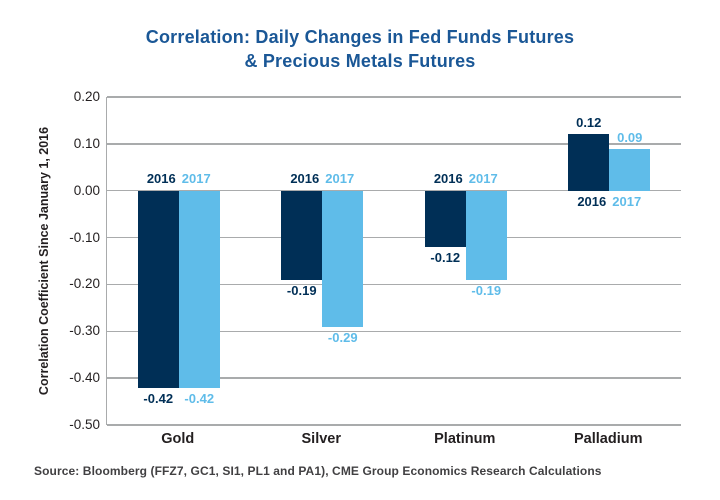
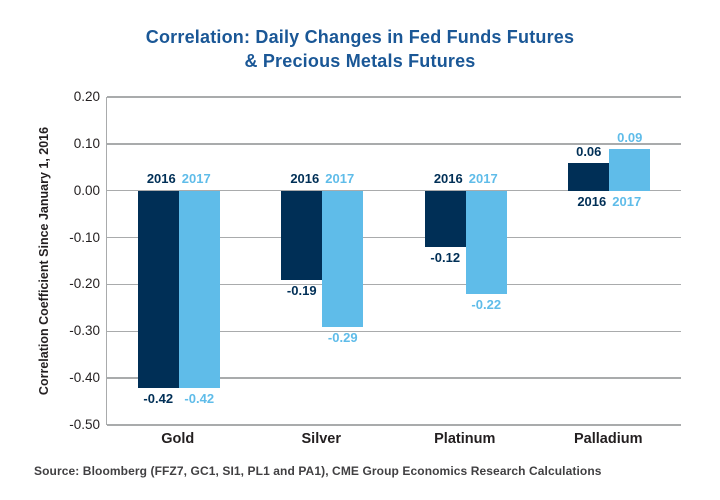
2017/Platinum: -0.19 -> -0.22
2016/Palladium: 0.12 -> 0.06
